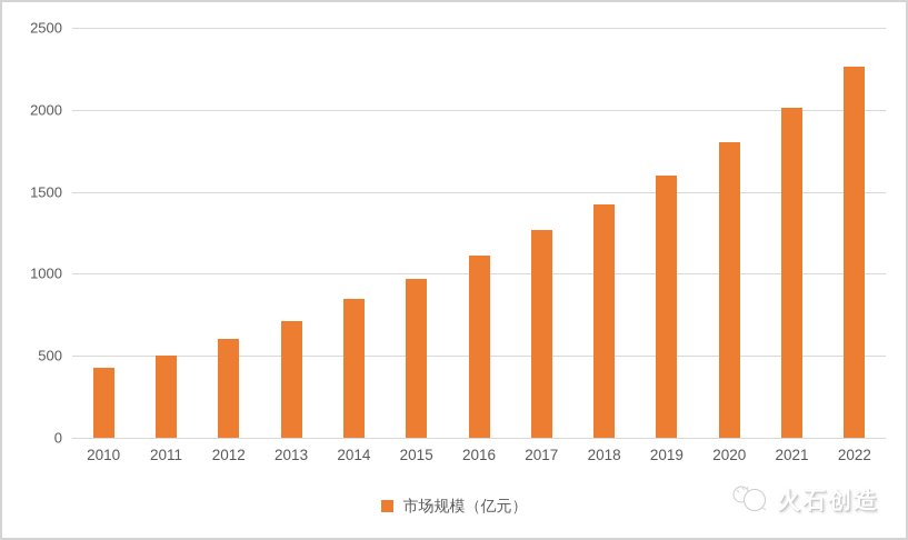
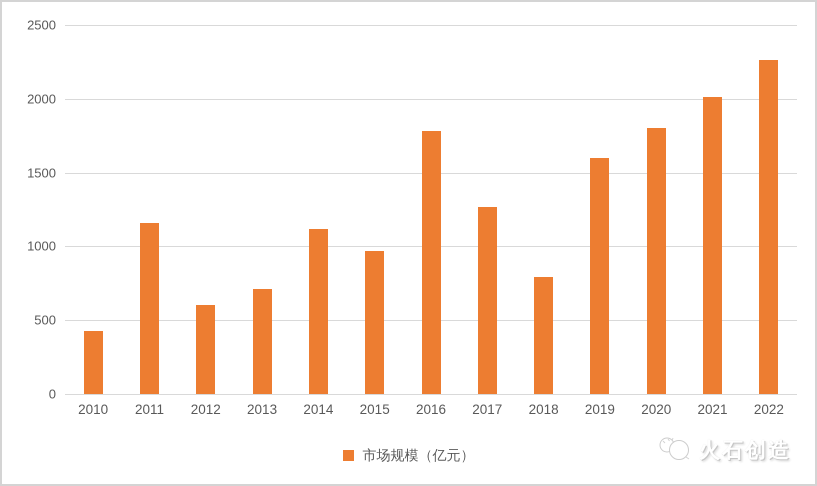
2011: 500 -> 1160
2014: 850 -> 1120
2016: 1110 -> 1780
2018: 1420 -> 790
